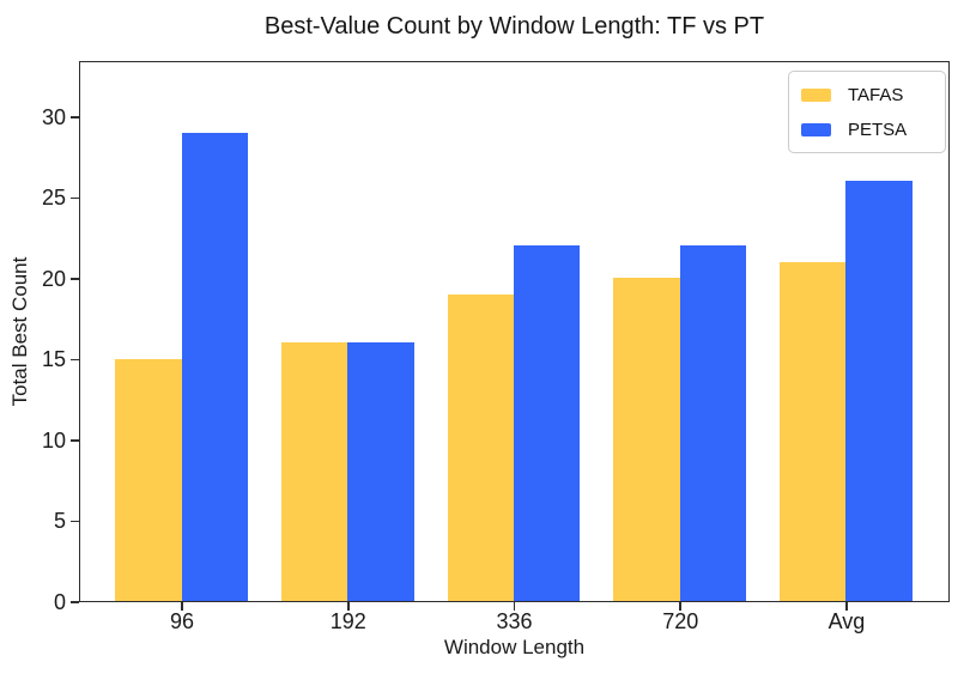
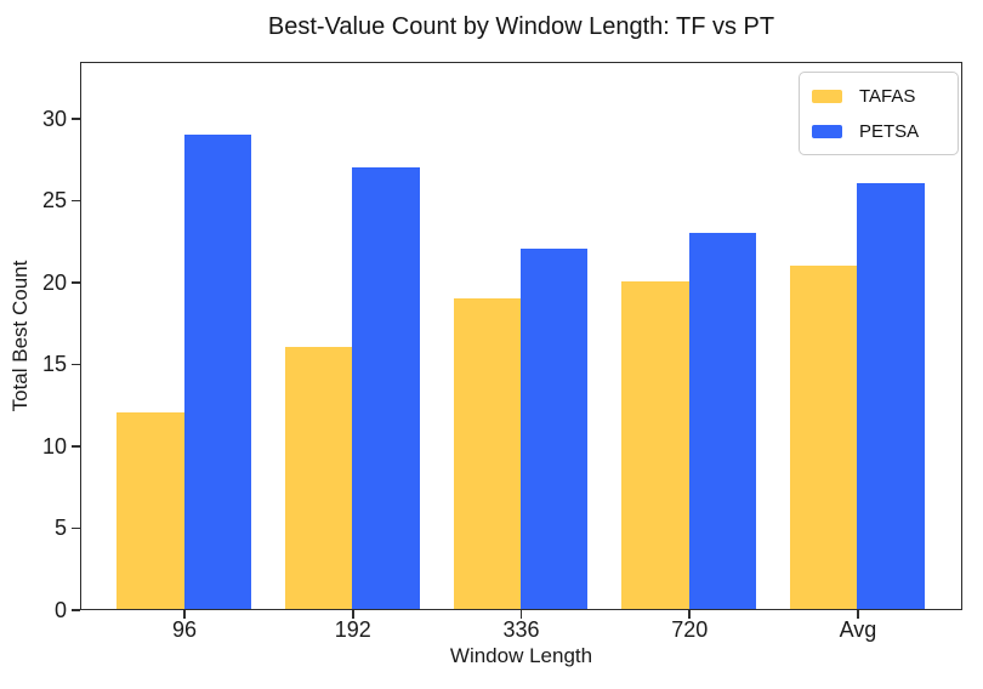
TAFAS/96: 15 -> 12
PETSA/192: 16 -> 27
PETSA/720: 22 -> 23
